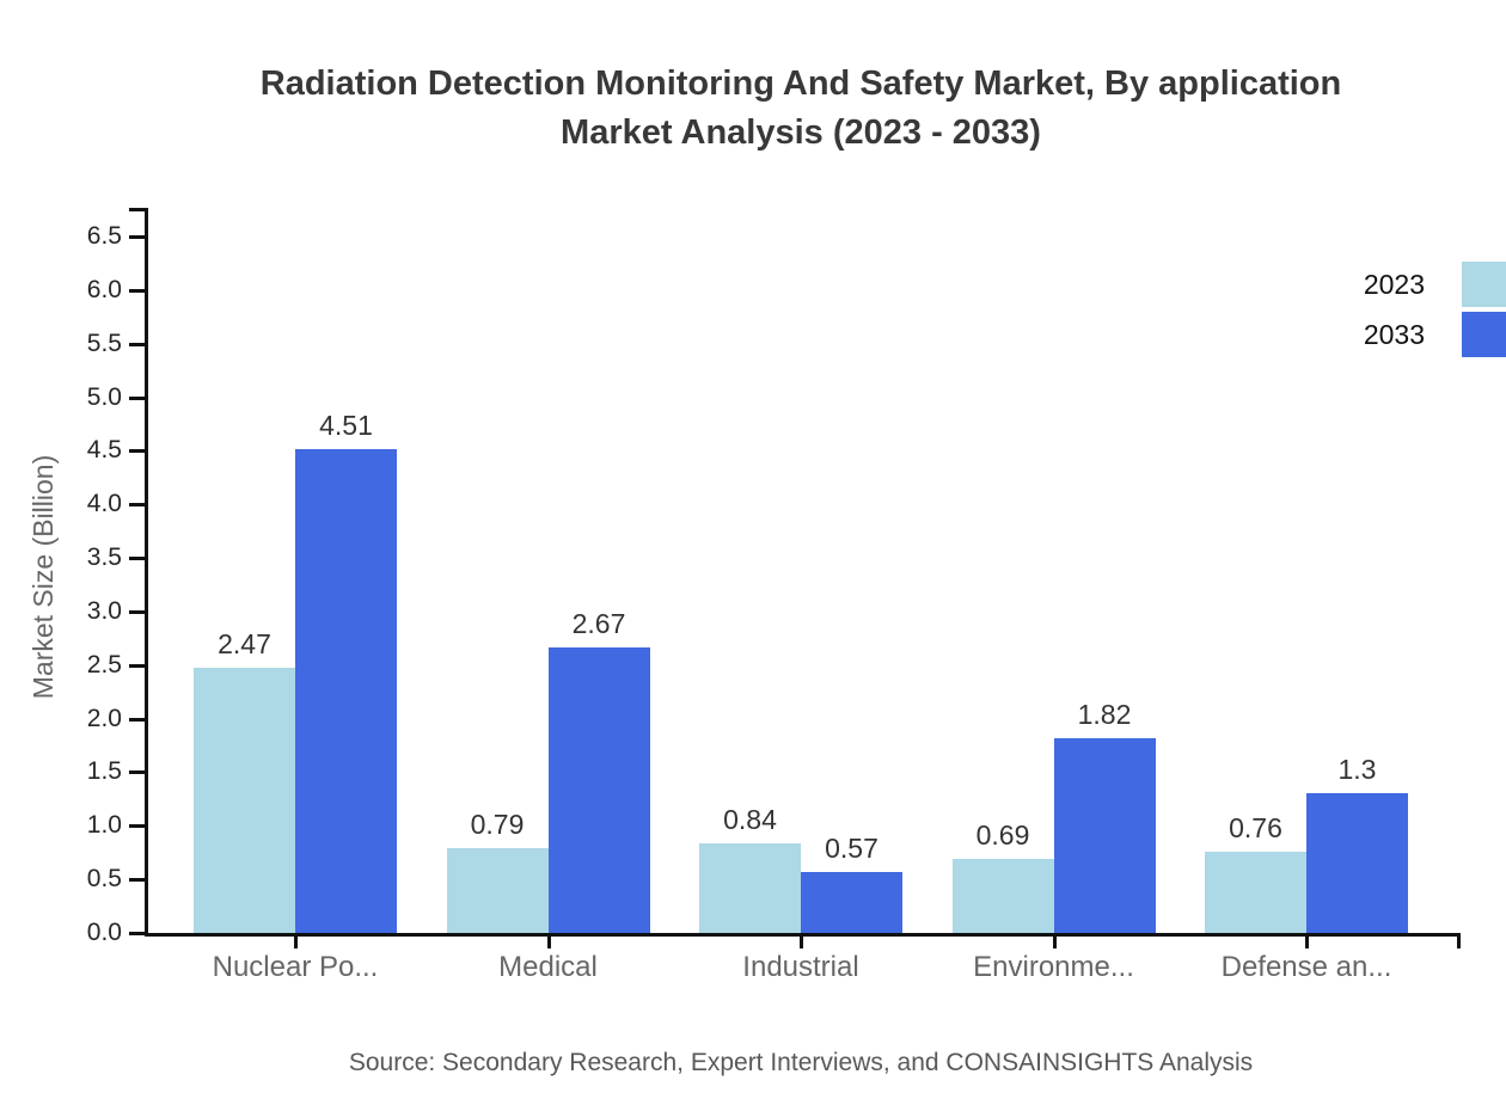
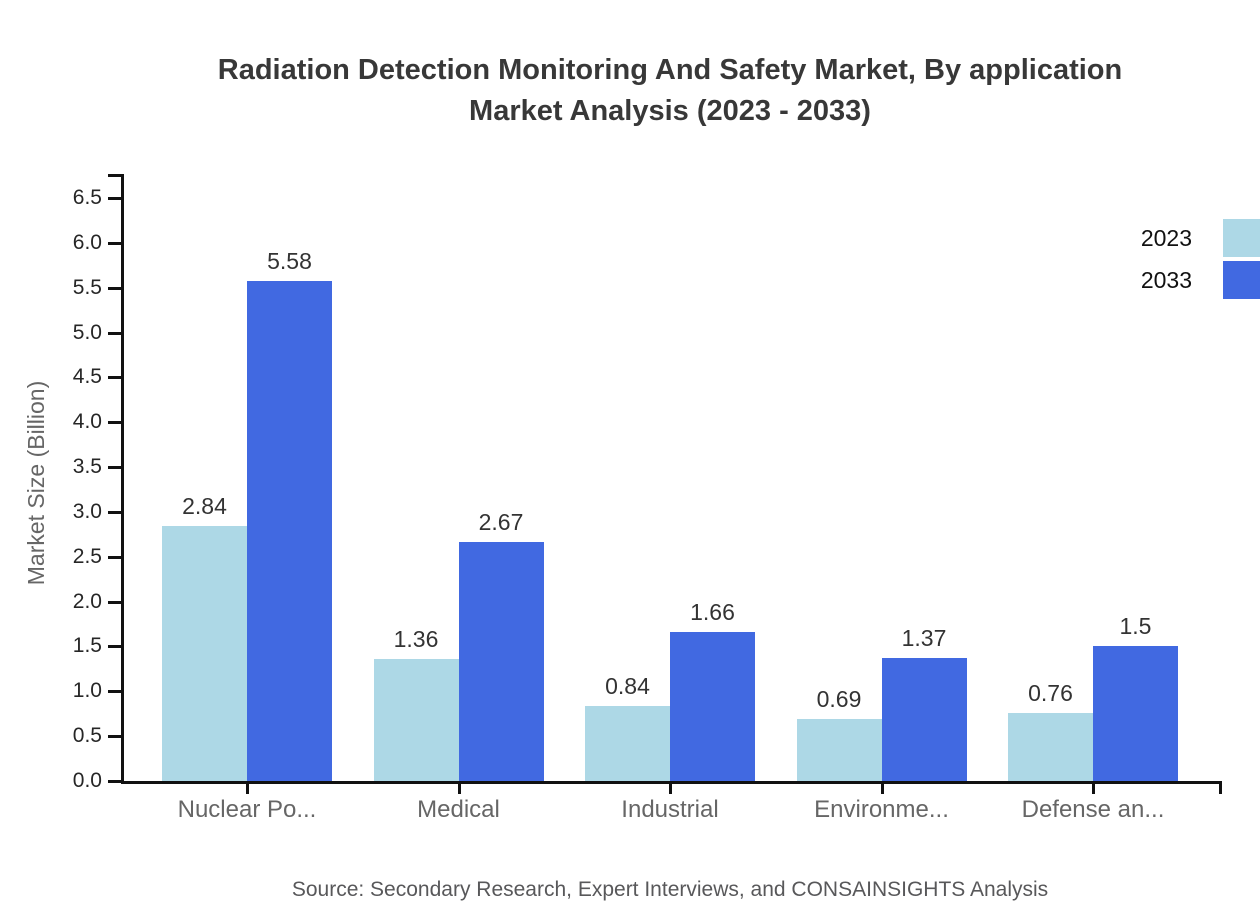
2023/Nuclear Po...: 2.47 -> 2.84
2033/Nuclear Po...: 4.51 -> 5.58
2023/Medical: 0.79 -> 1.36
2033/Industrial: 0.57 -> 1.66
2033/Environme...: 1.82 -> 1.37
2033/Defense an...: 1.3 -> 1.5
